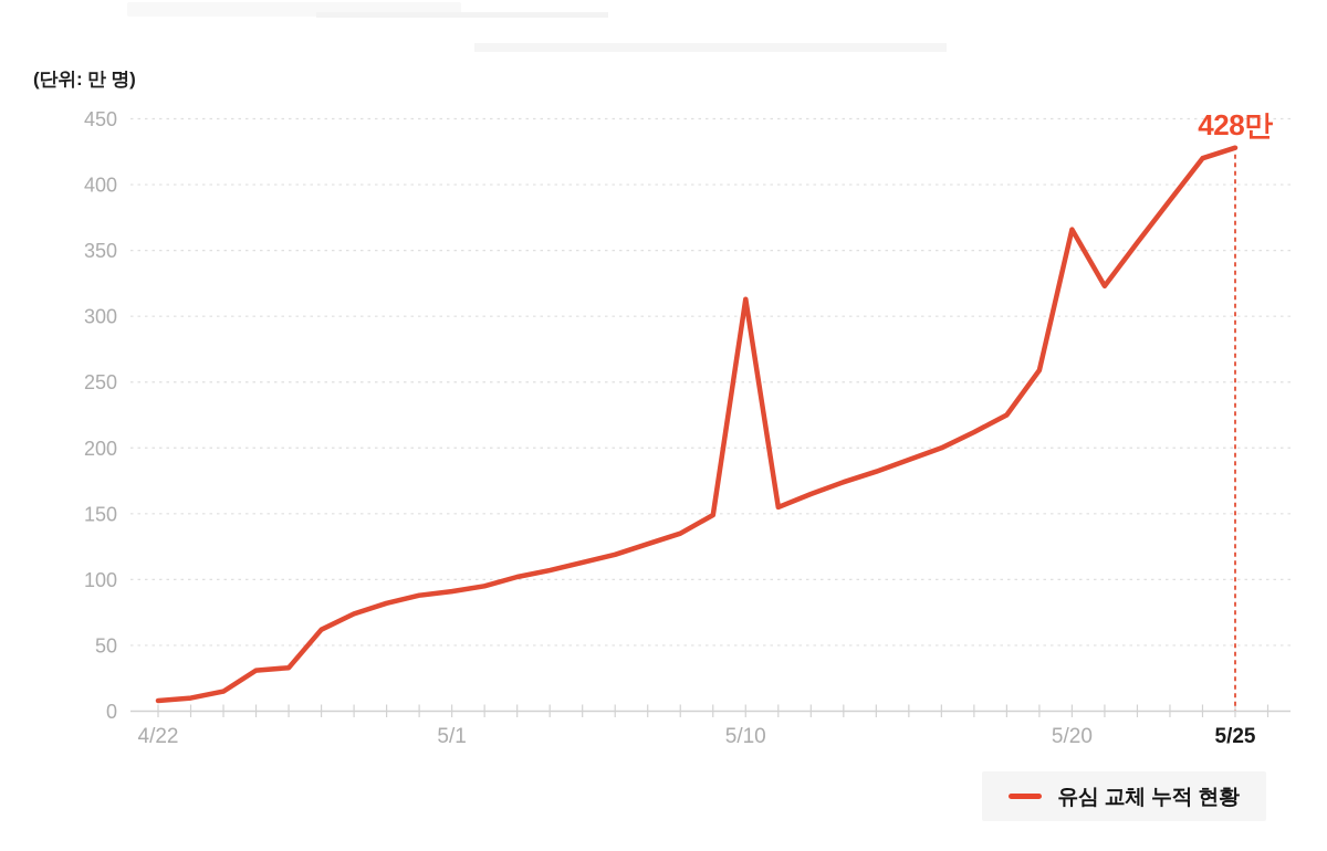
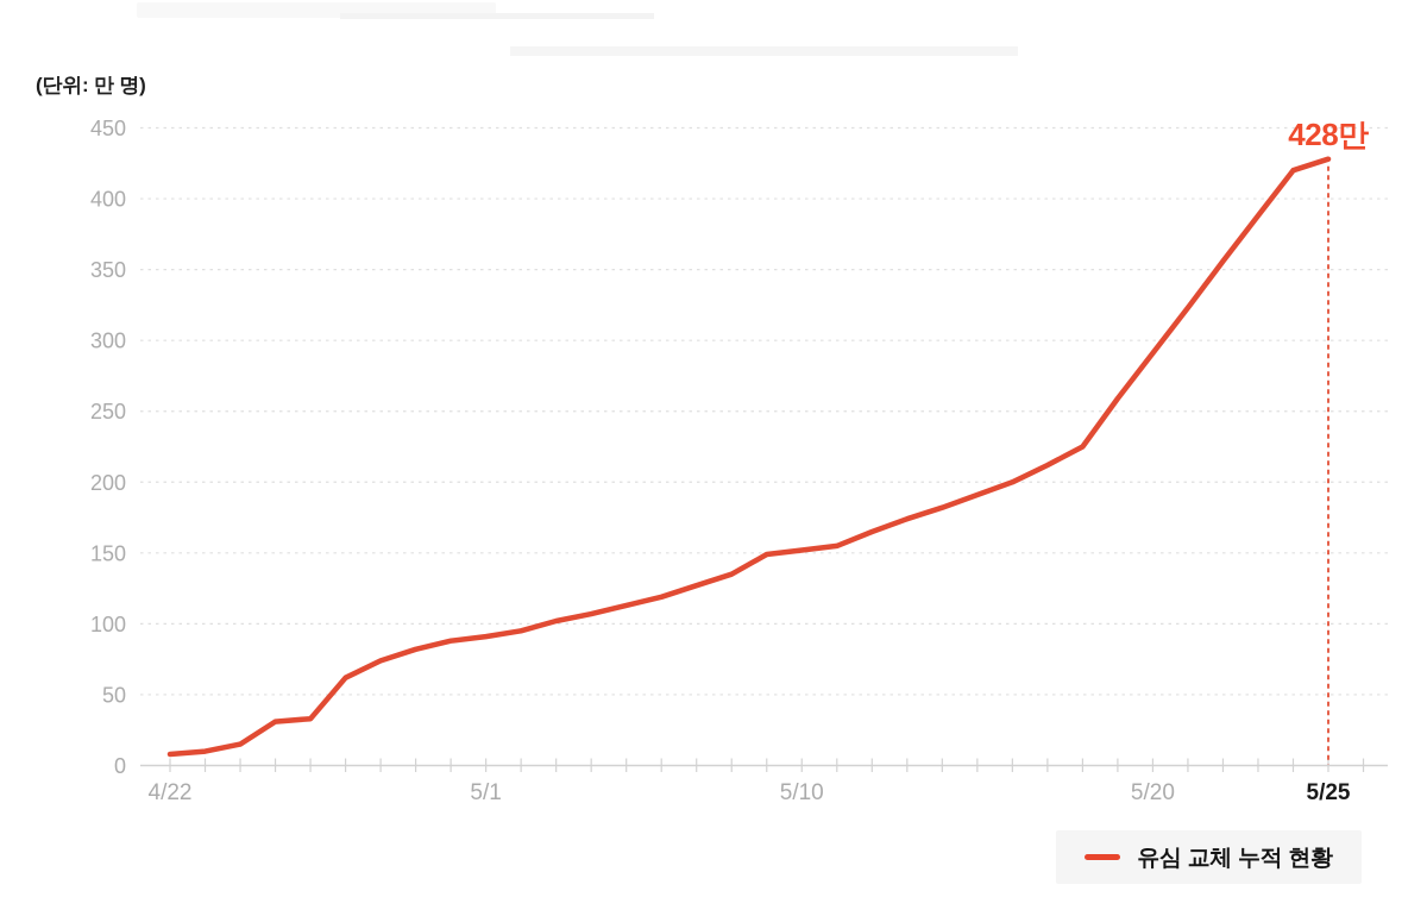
5/10: 313 -> 152
5/20: 366 -> 291
